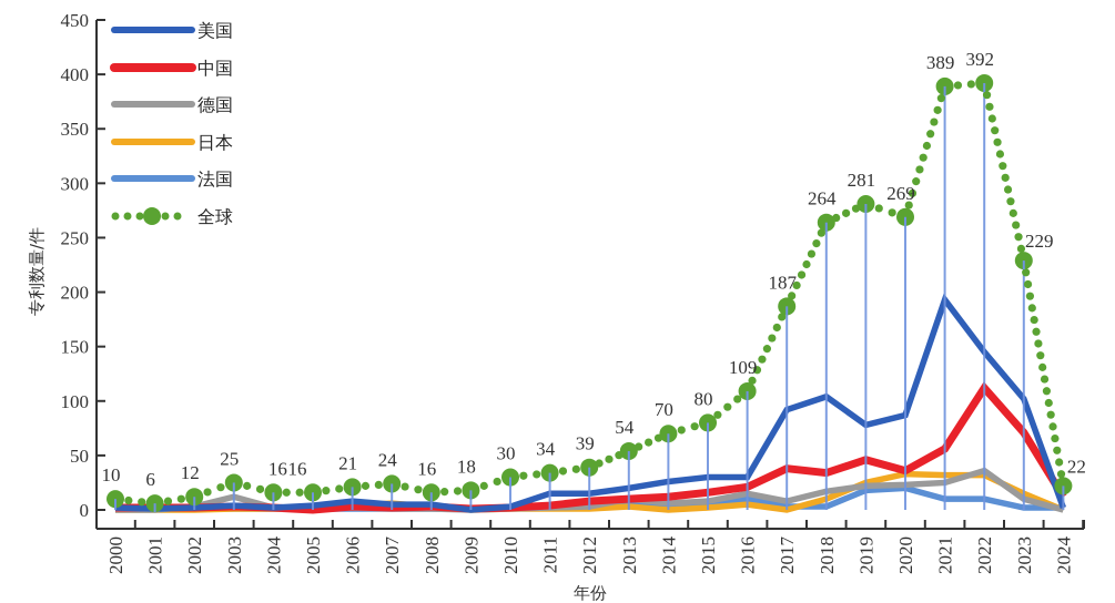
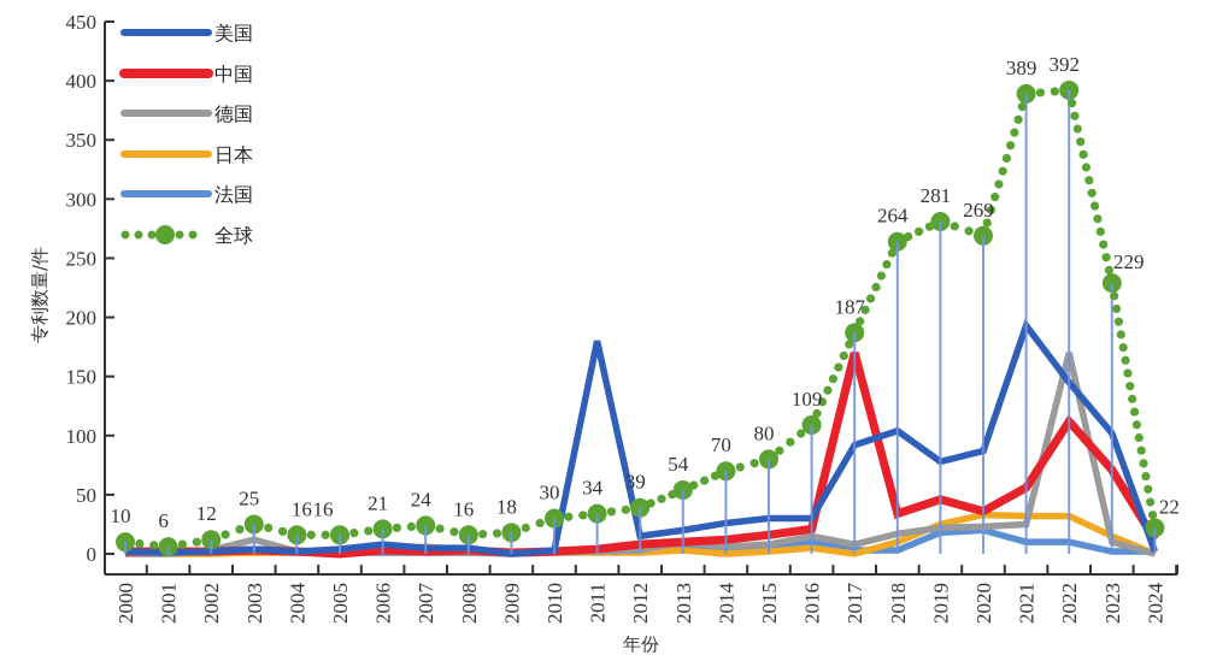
美国/2011: 20 -> 180
中国/2017: 40 -> 170
德国/2022: 40 -> 170
